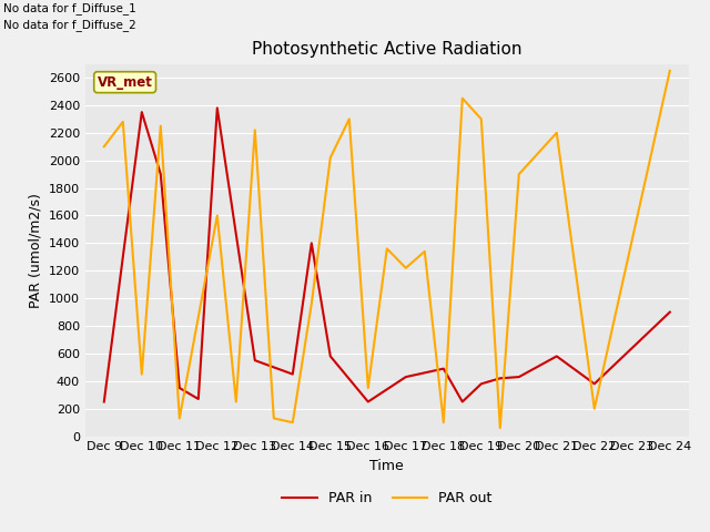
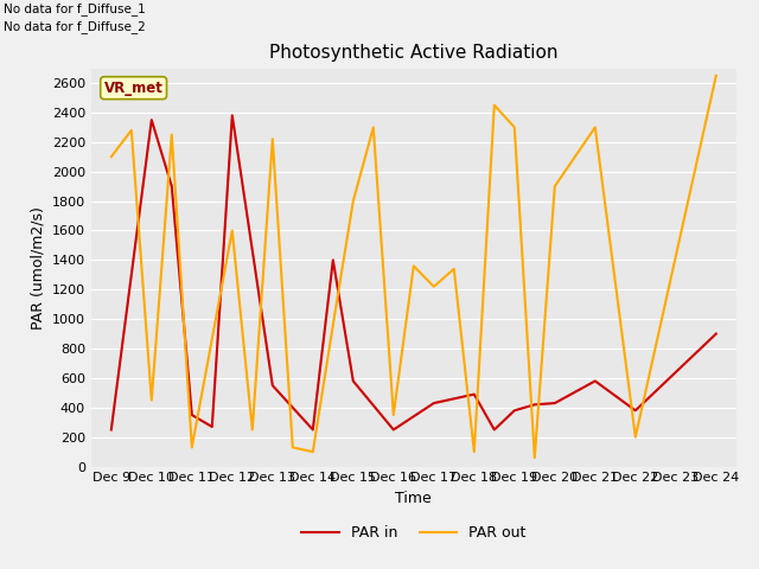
PAR in/Dec 14: 450 -> 250
PAR out/Dec 15: 2020 -> 1800
PAR out/Dec 21: 2200 -> 2300
